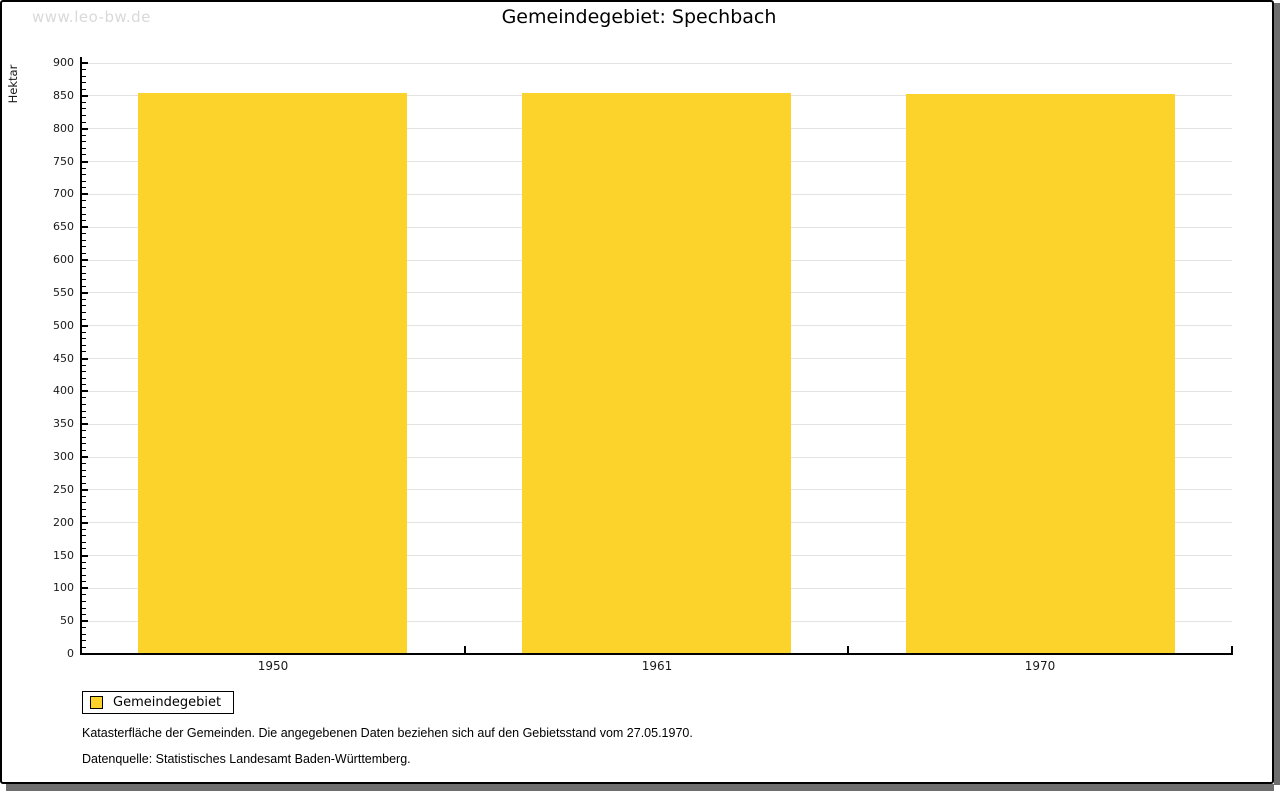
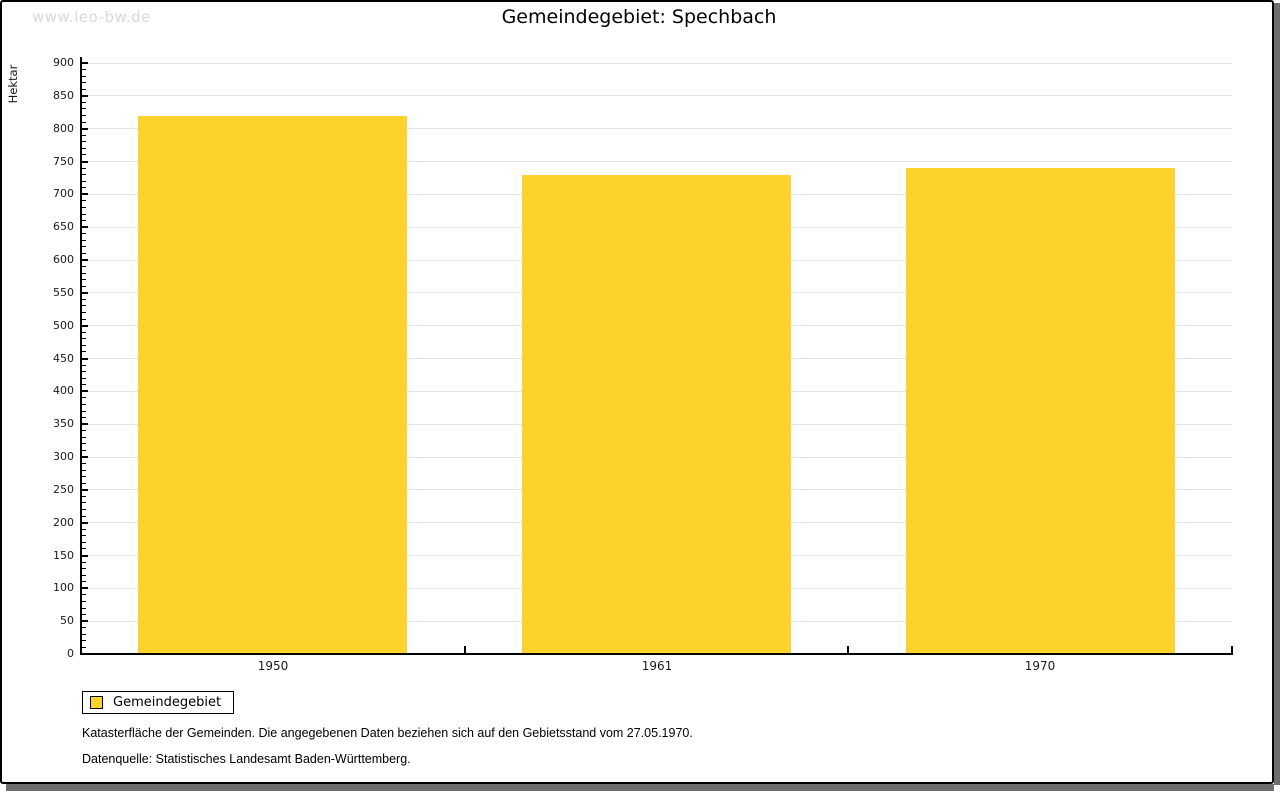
1950: 850 -> 820
1961: 850 -> 730
1970: 850 -> 740
